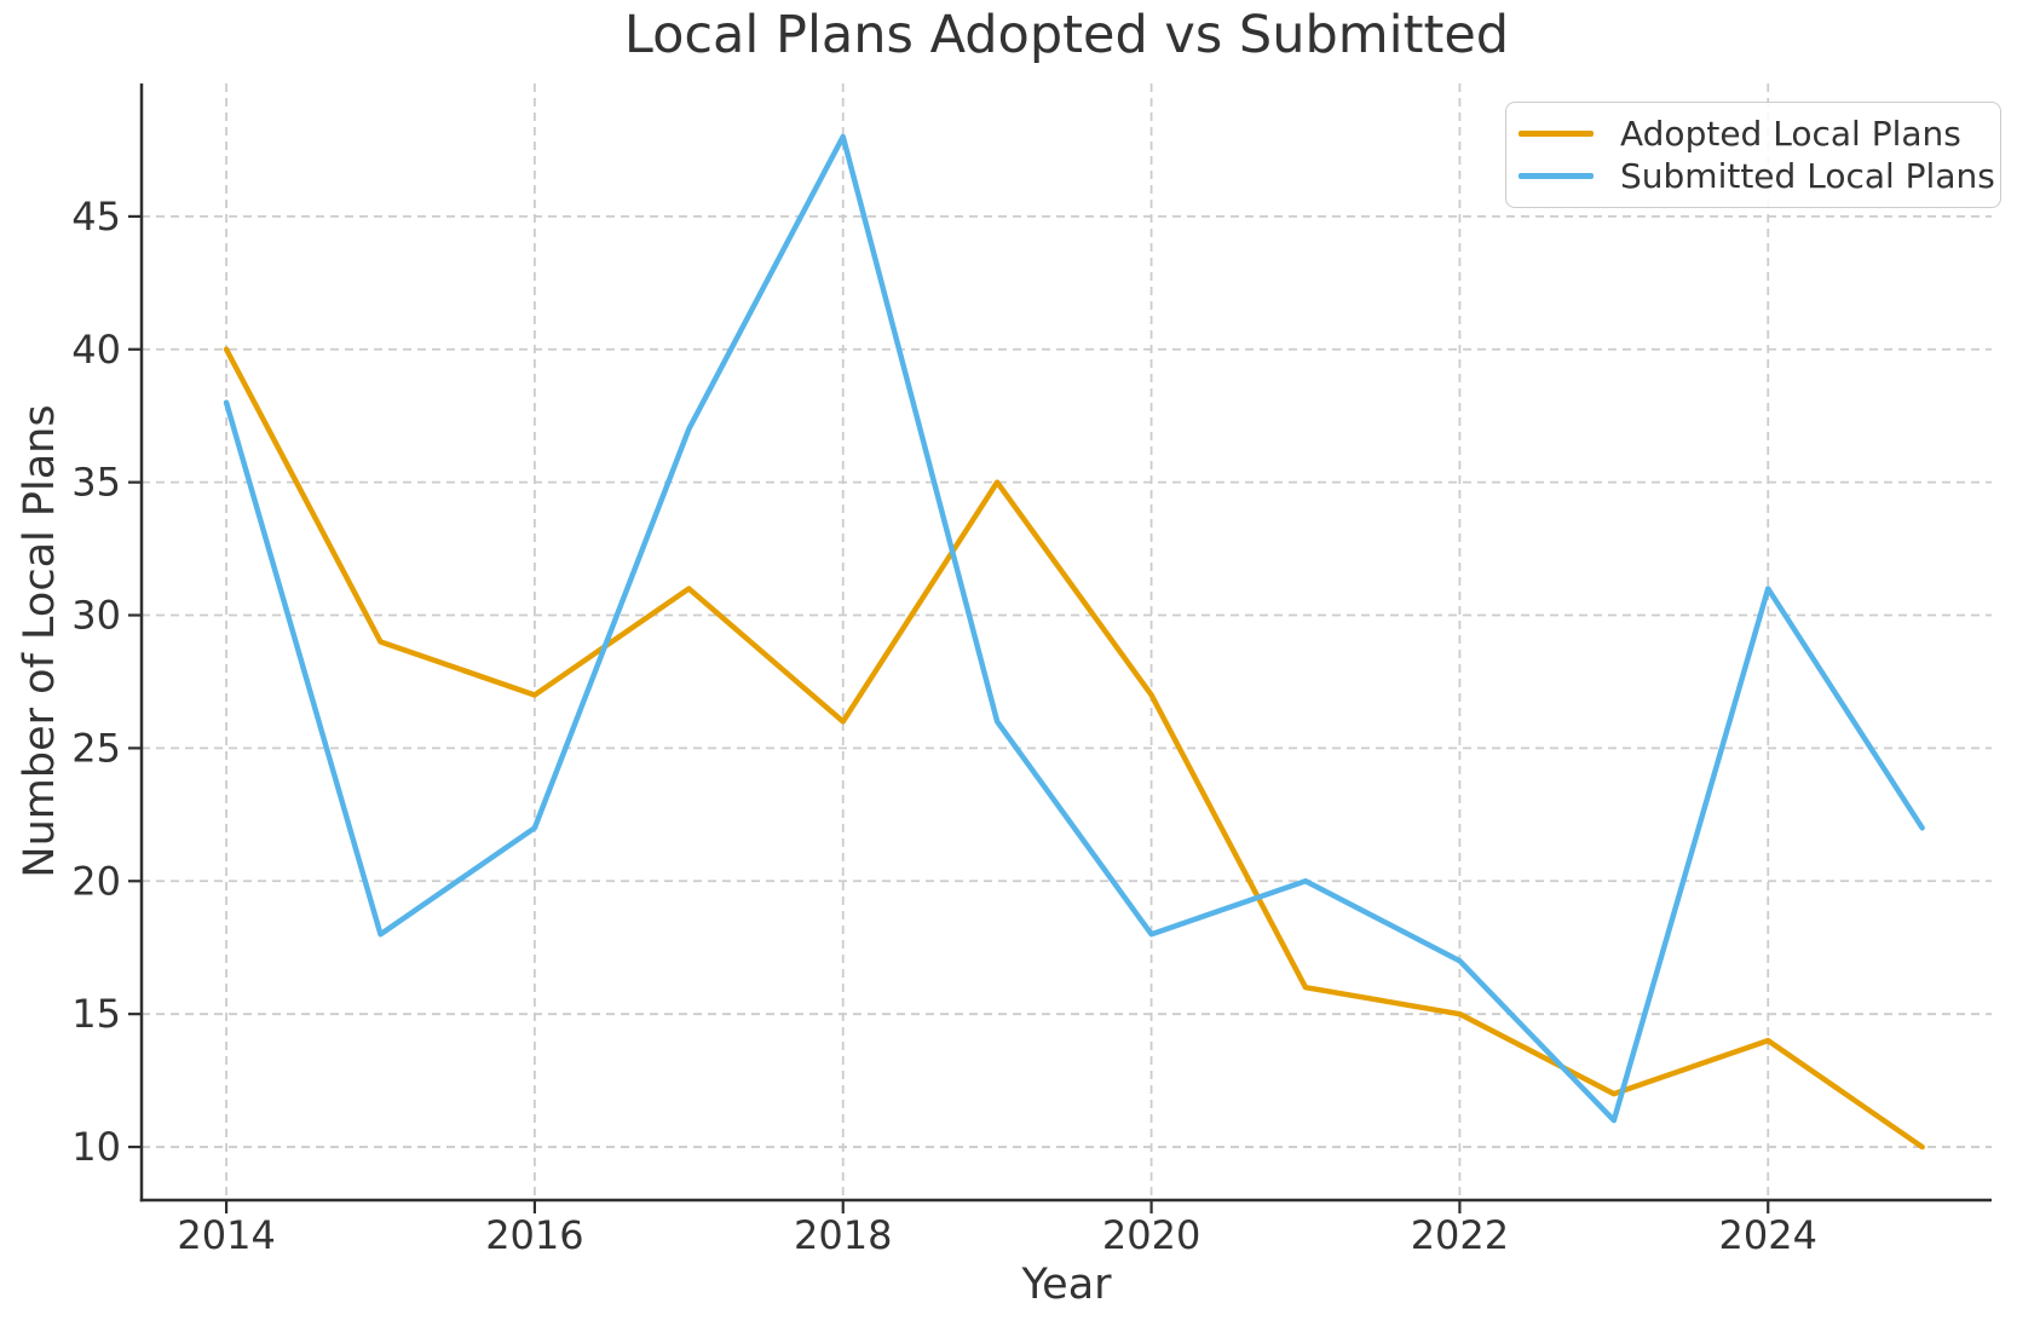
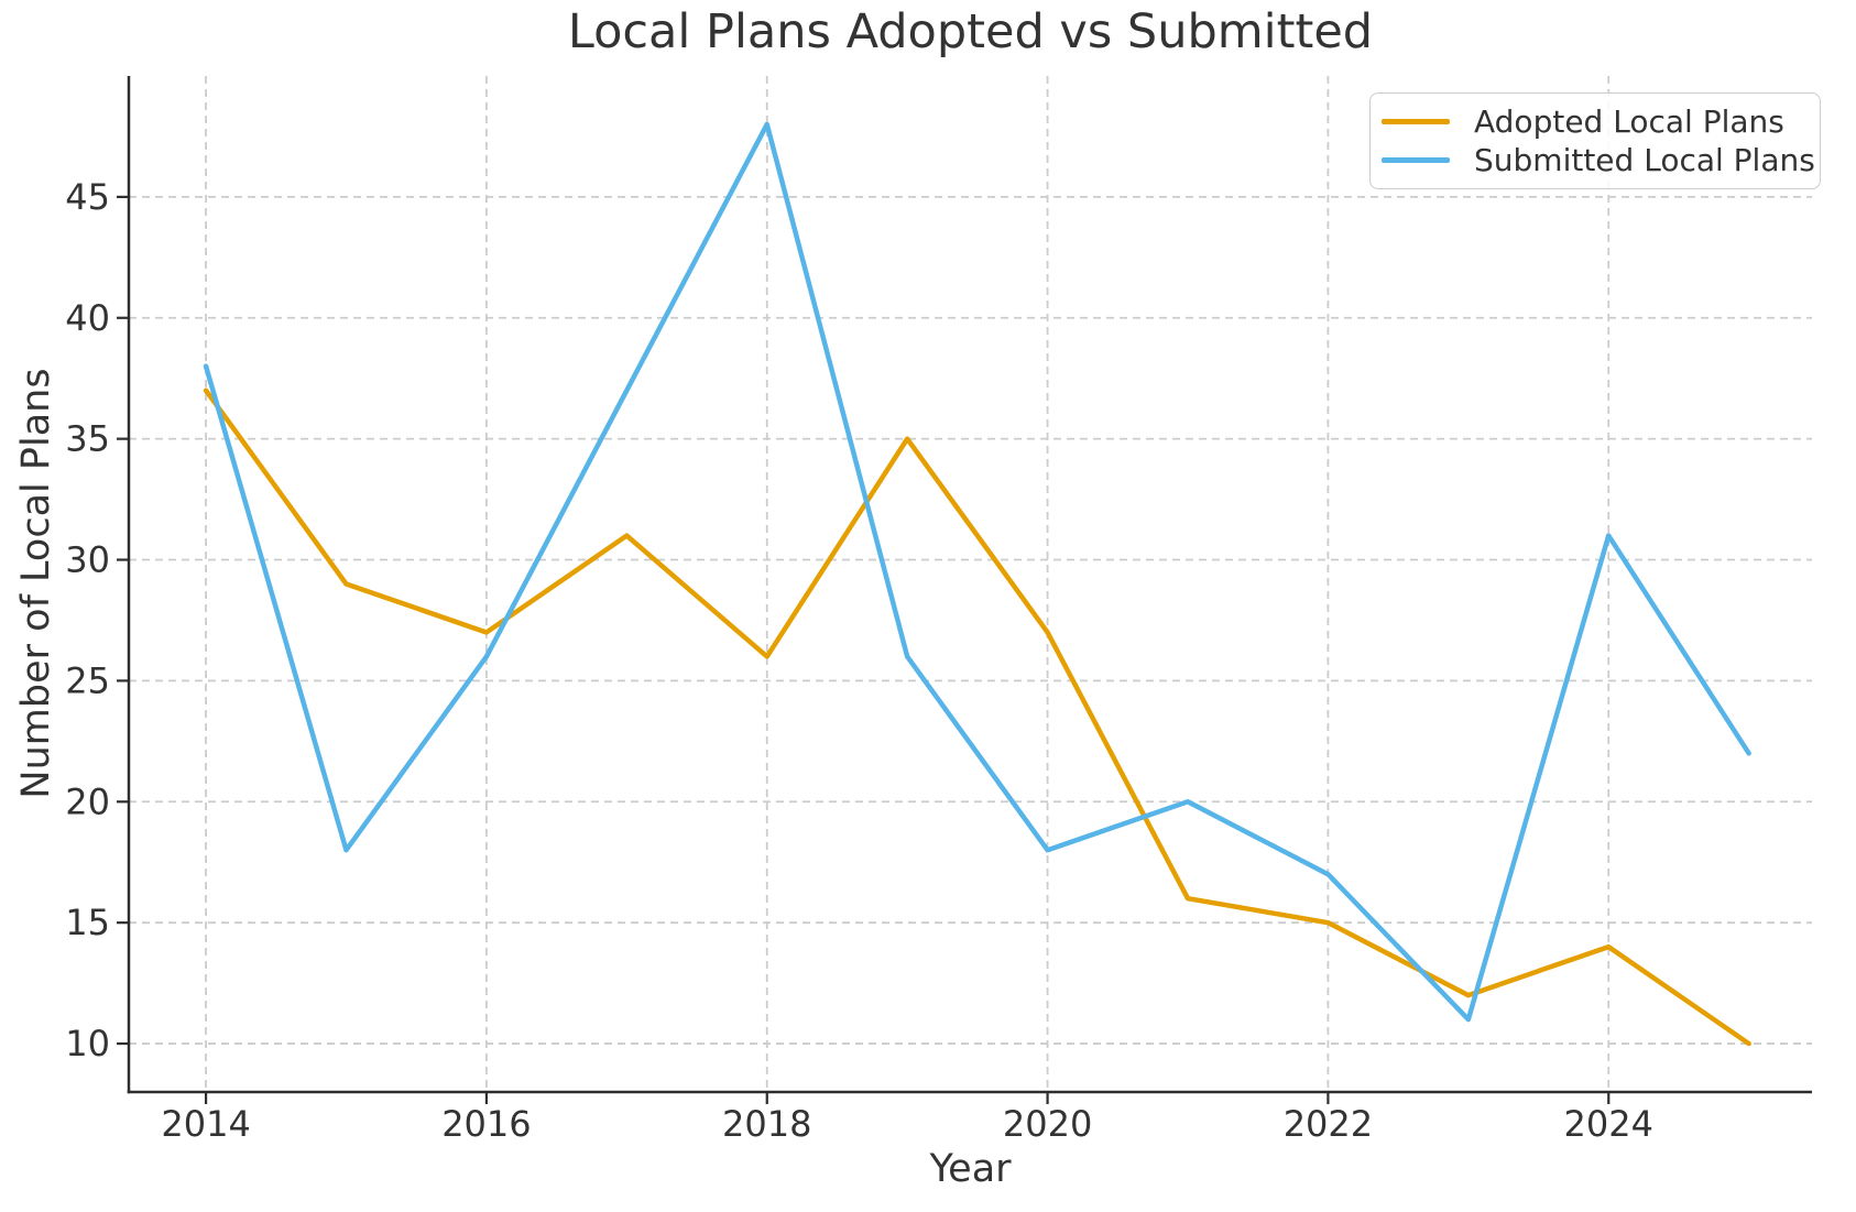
Adopted Local Plans/2014: 40 -> 37
Submitted Local Plans/2016: 22 -> 26
